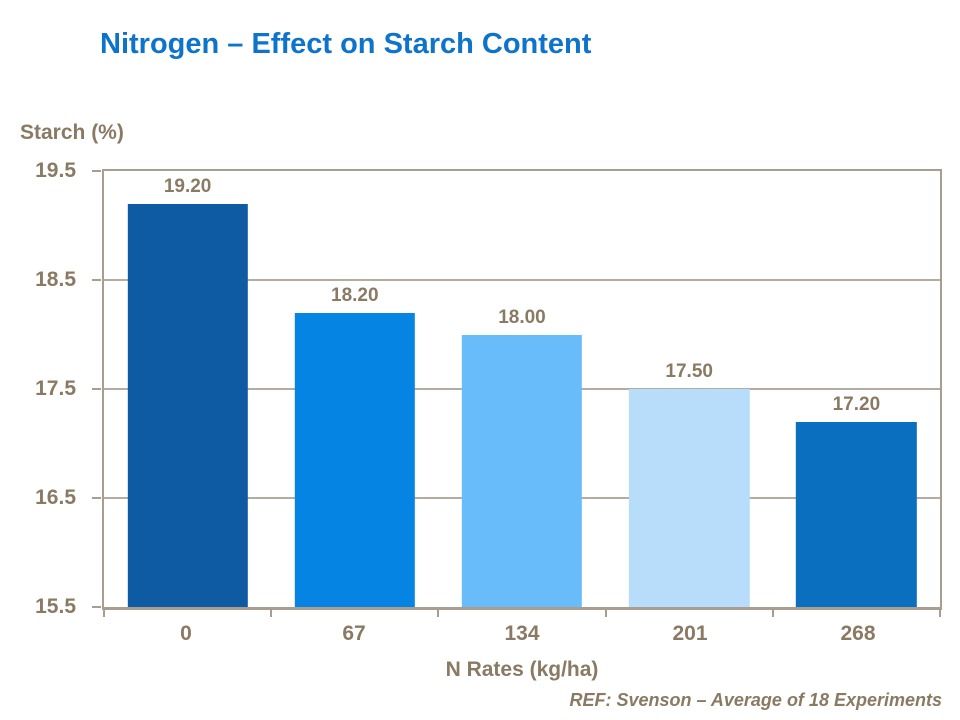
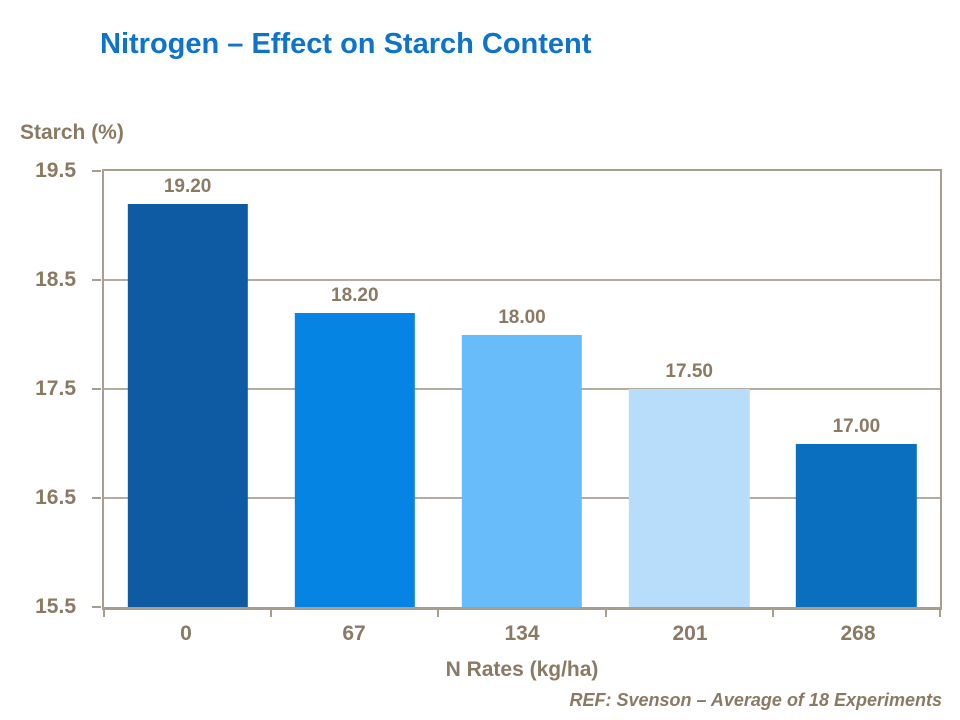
268: 17.20 -> 17.00
